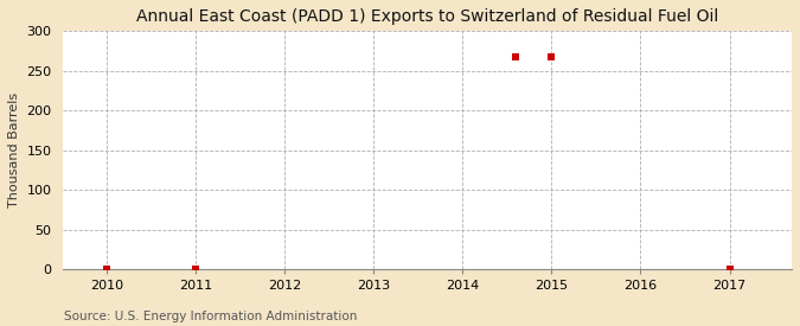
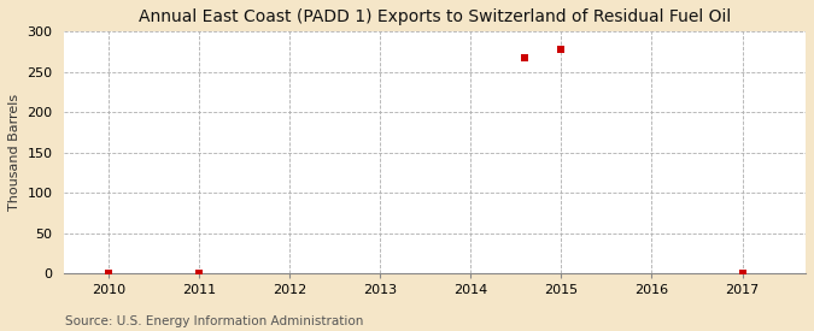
2015: 268 -> 278
